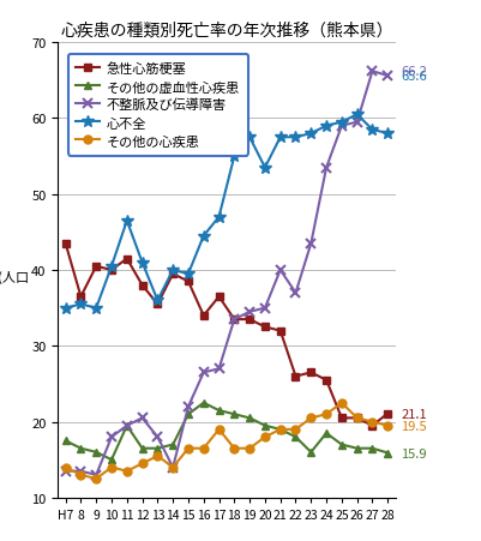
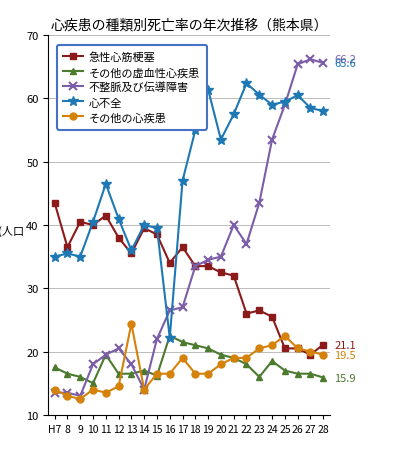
その他の心疾患/13: 15.5 -> 24.4
その他の虚血性心疾患/15: 21.0 -> 16.2
心不全/16: 44.5 -> 22.2
心不全/19: 57.5 -> 61.4
心不全/22: 57.5 -> 62.4
心不全/23: 58.0 -> 60.6
不整脈及び伝導障害/26: 59.5 -> 65.4
